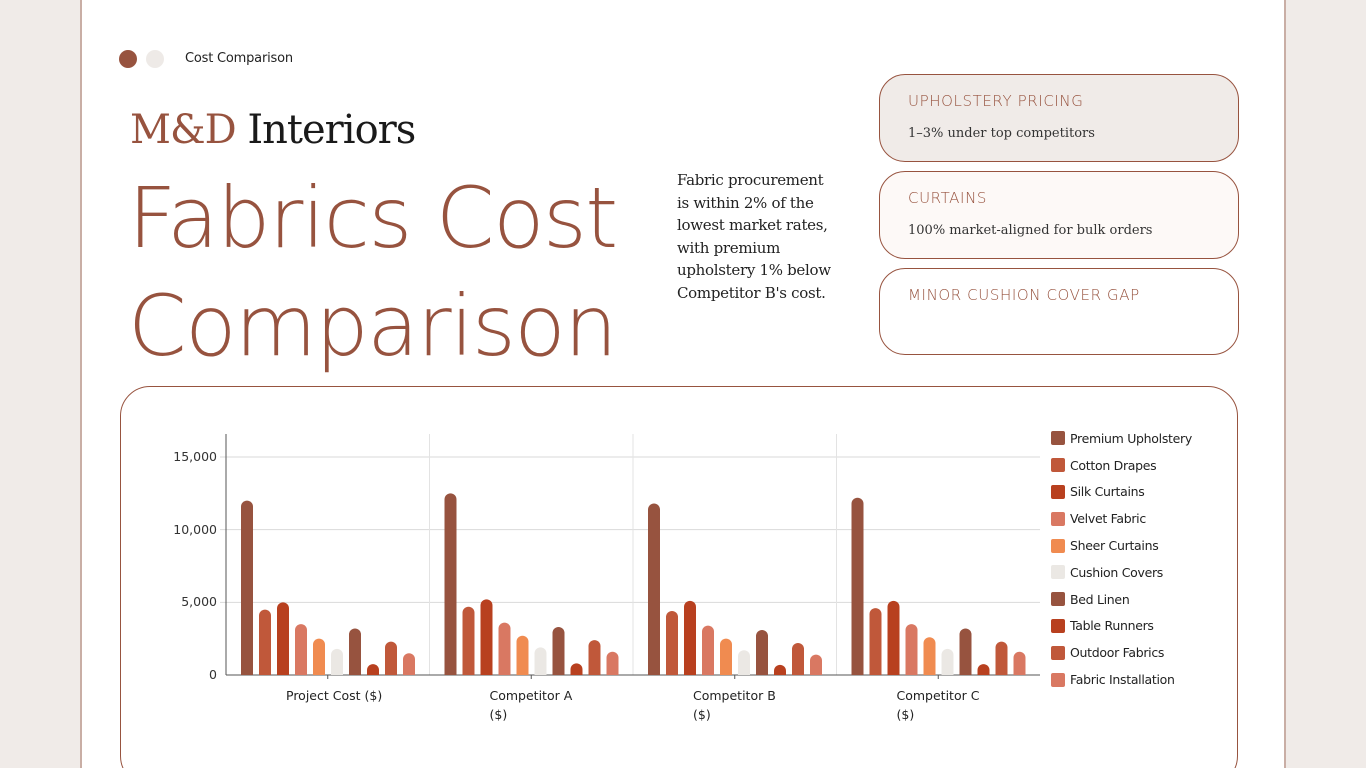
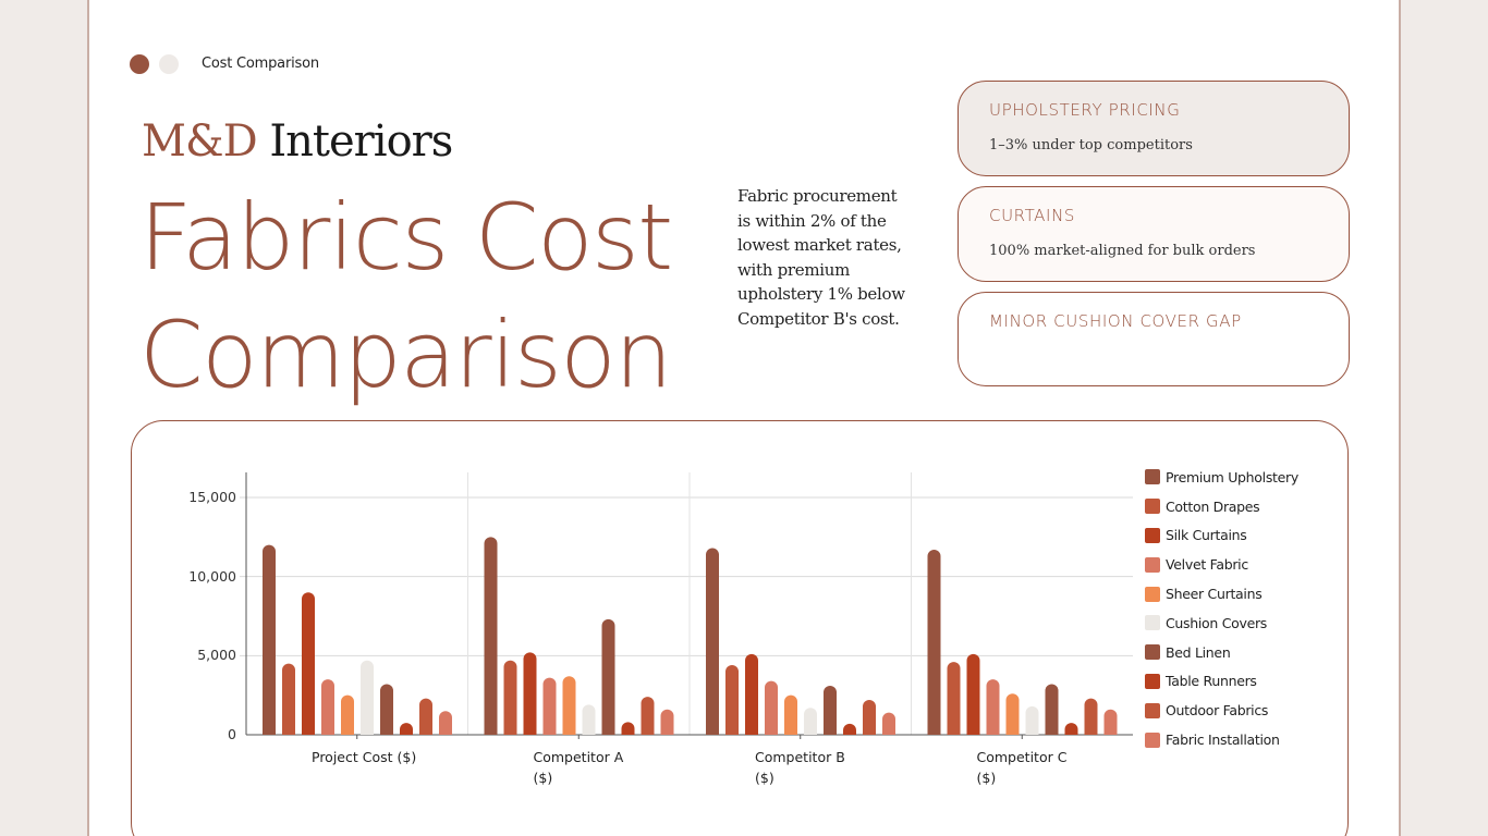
Silk Curtains/Project Cost ($): 5000 -> 9000
Cushion Covers/Project Cost ($): 1800 -> 4700
Sheer Curtains/Competitor A ($): 2700 -> 3700
Bed Linen/Competitor A ($): 3300 -> 7300
Premium Upholstery/Competitor C ($): 12200 -> 11700
